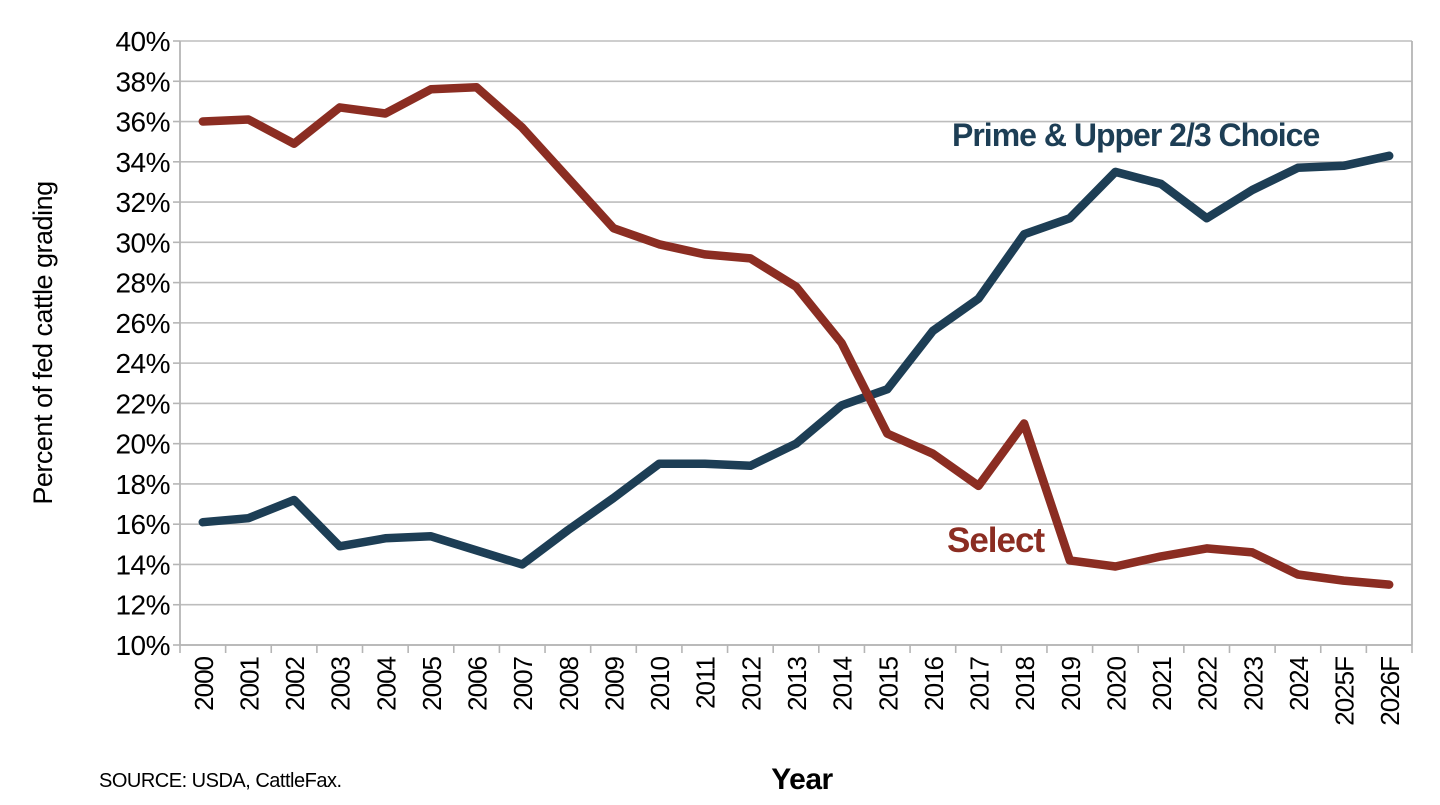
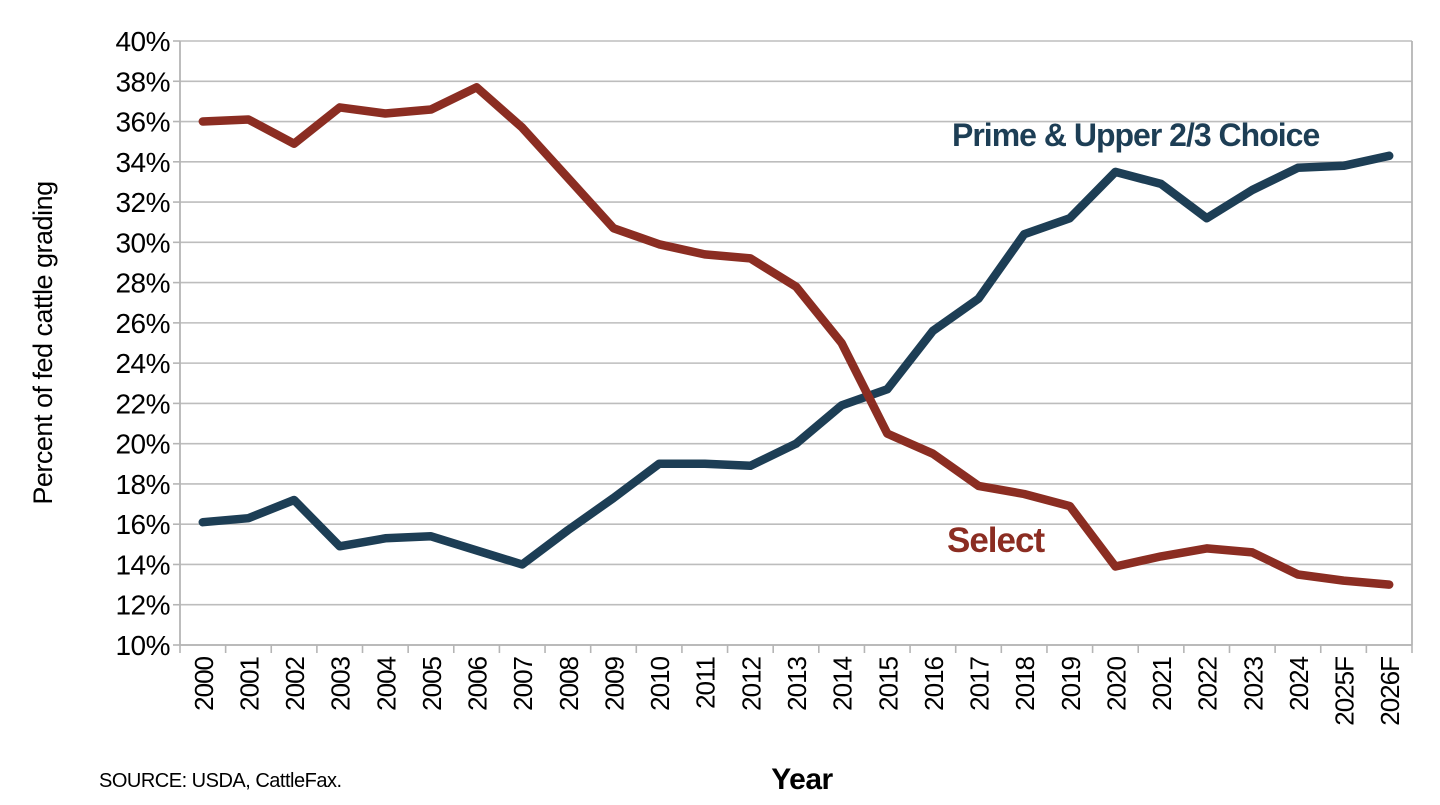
Select/2005: 37.6% -> 36.6%
Select/2018: 21.0% -> 17.5%
Select/2019: 14.2% -> 16.9%
